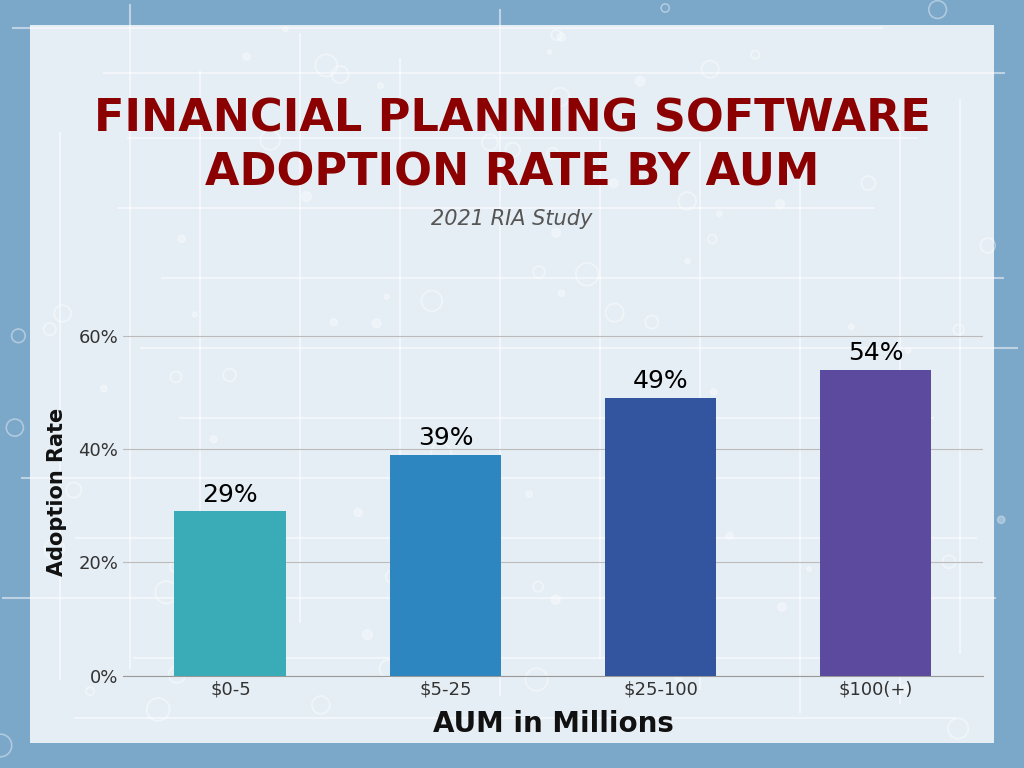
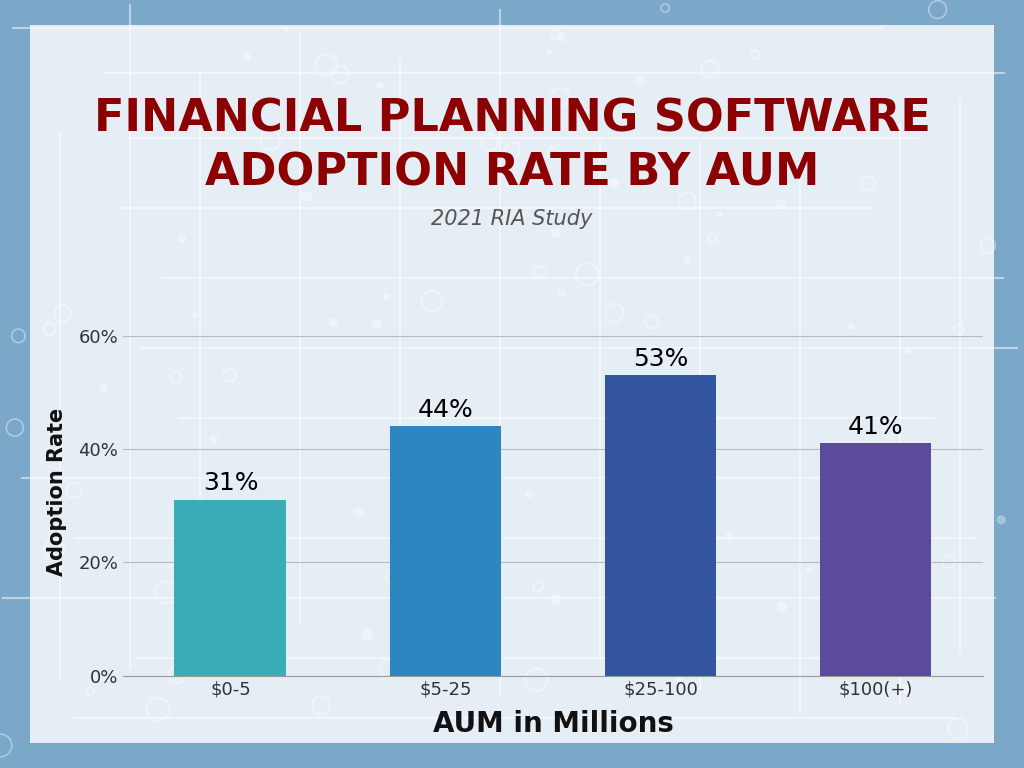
$0-5: 29% -> 31%
$5-25: 39% -> 44%
$25-100: 49% -> 53%
$100(+): 54% -> 41%
